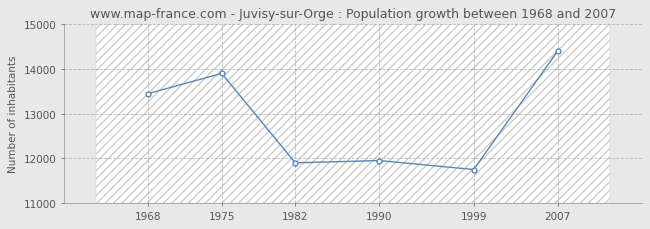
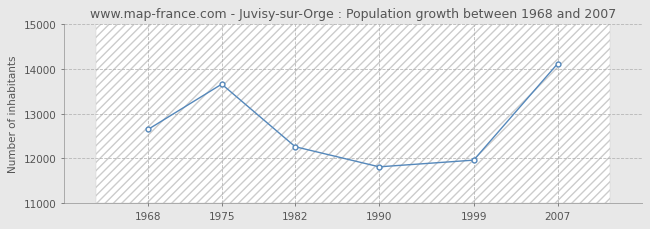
1968: 13450 -> 12650
1975: 13900 -> 13660
1982: 11900 -> 12260
1990: 11950 -> 11810
1999: 11750 -> 11960
2007: 14400 -> 14120
